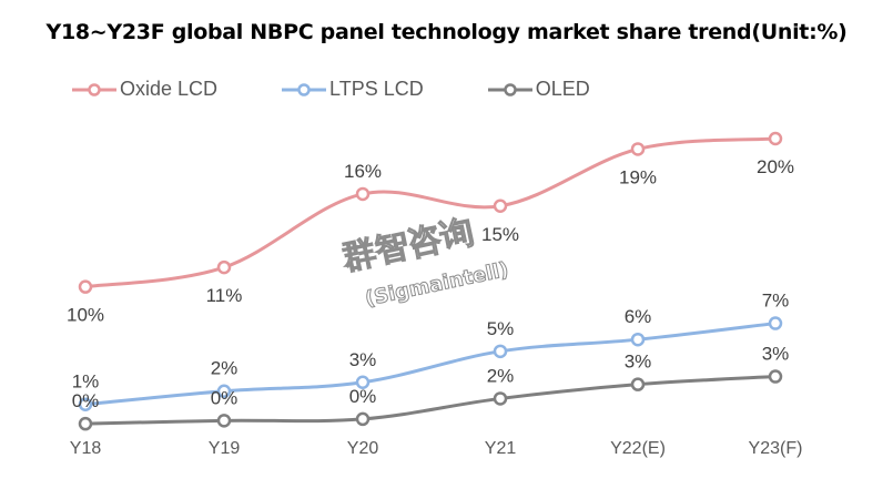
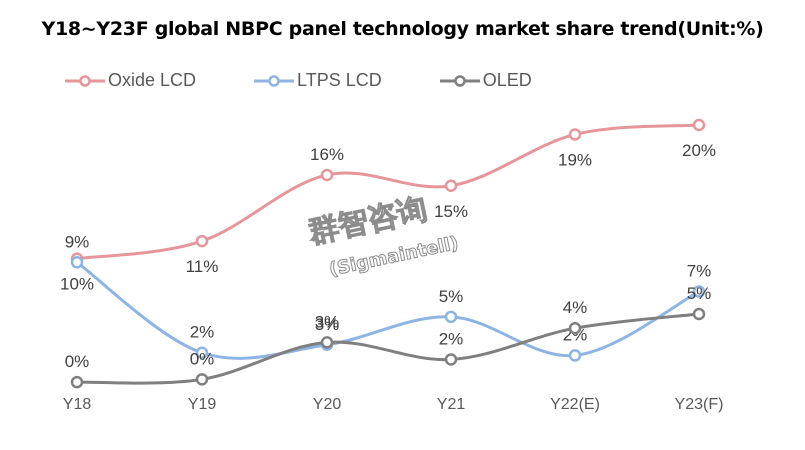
LTPS LCD/Y18: 1% -> 9%
OLED/Y20: 0% -> 3%
LTPS LCD/Y22(E): 6% -> 2%
OLED/Y22(E): 3% -> 4%
OLED/Y23(F): 3% -> 5%
